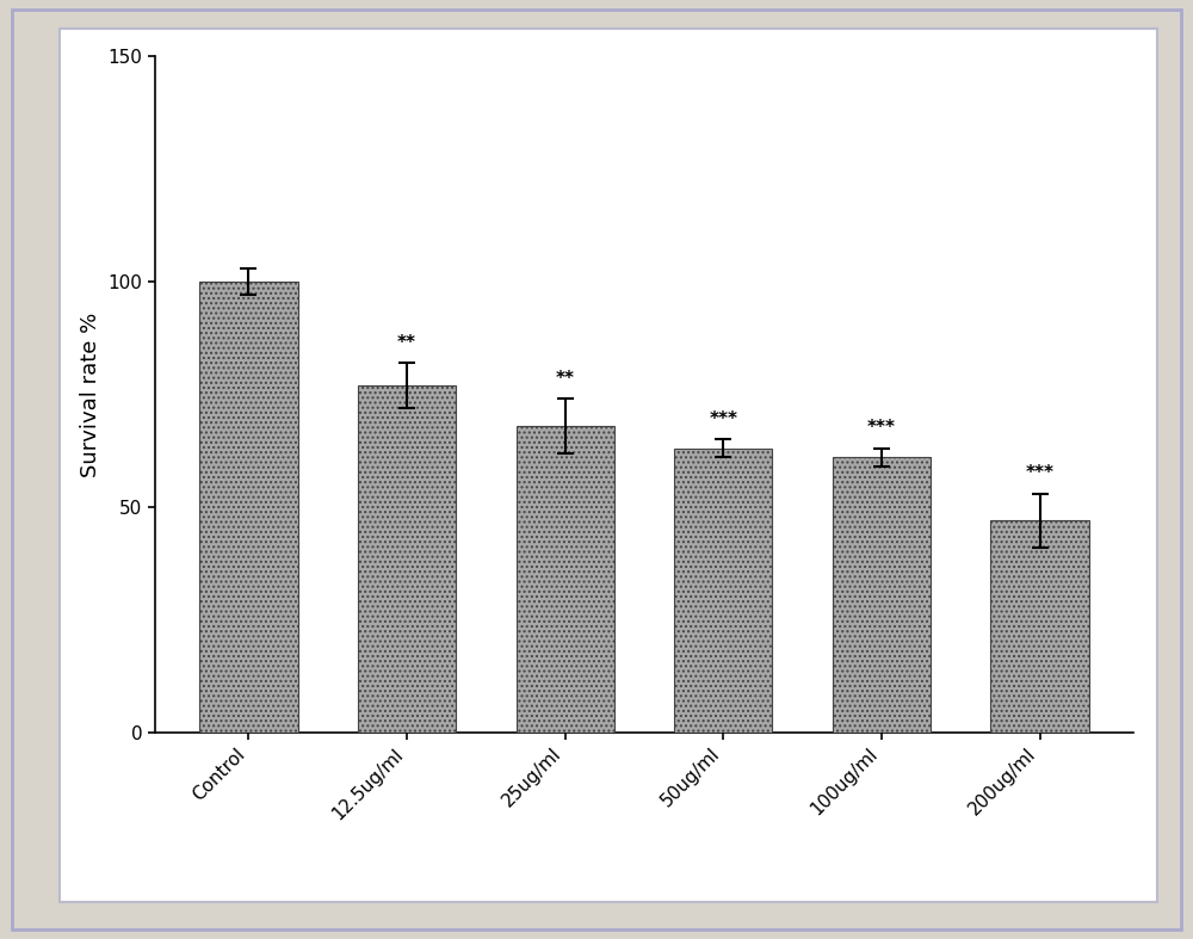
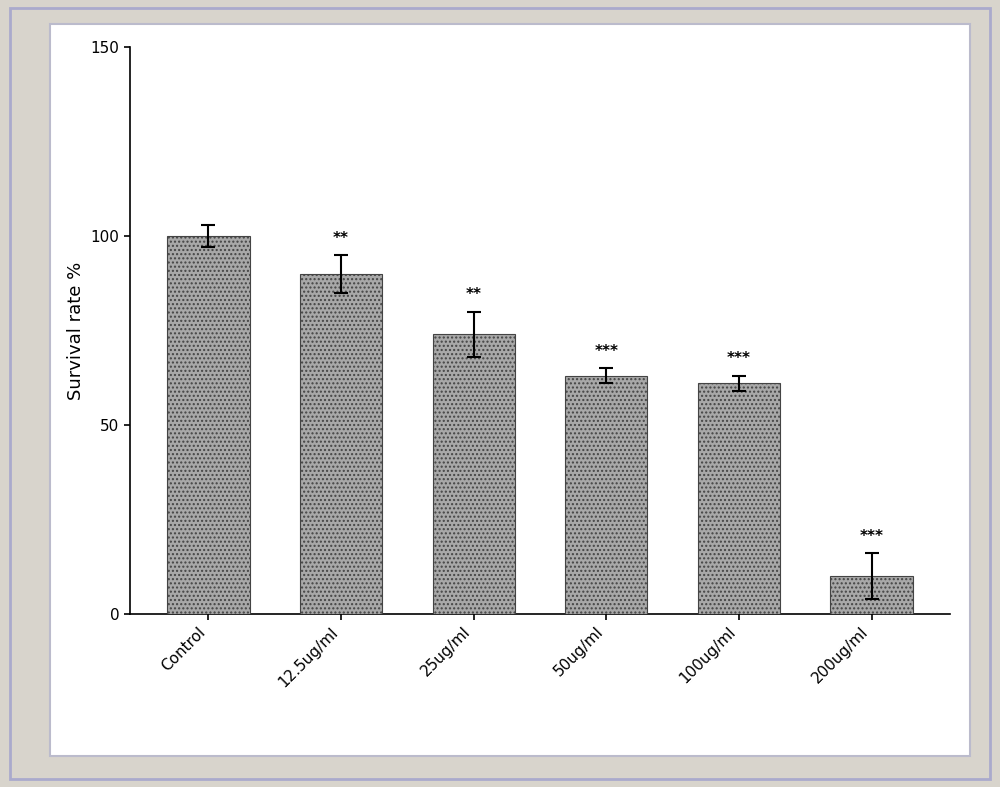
12.5ug/ml: 77 -> 90
25ug/ml: 68 -> 74
200ug/ml: 47 -> 10
